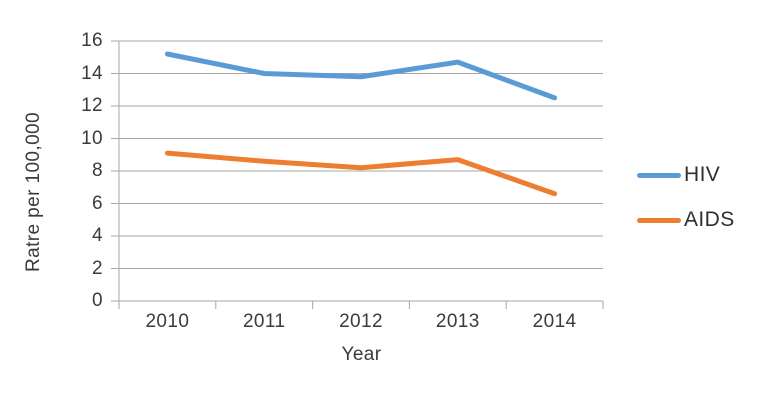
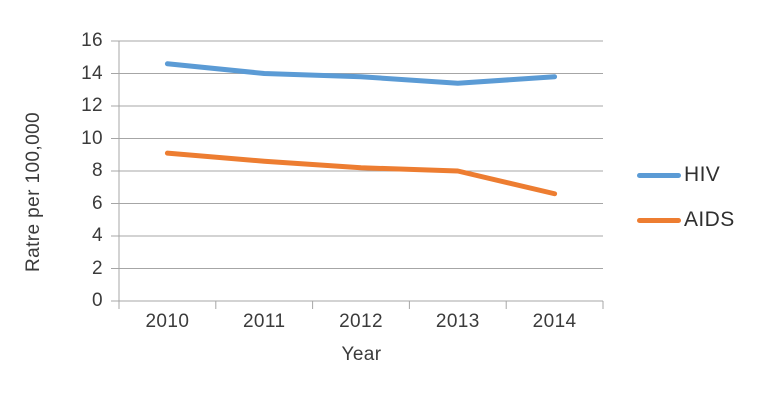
HIV/2010: 15.2 -> 14.6
HIV/2013: 14.7 -> 13.4
AIDS/2013: 8.7 -> 8.0
HIV/2014: 12.5 -> 13.8
